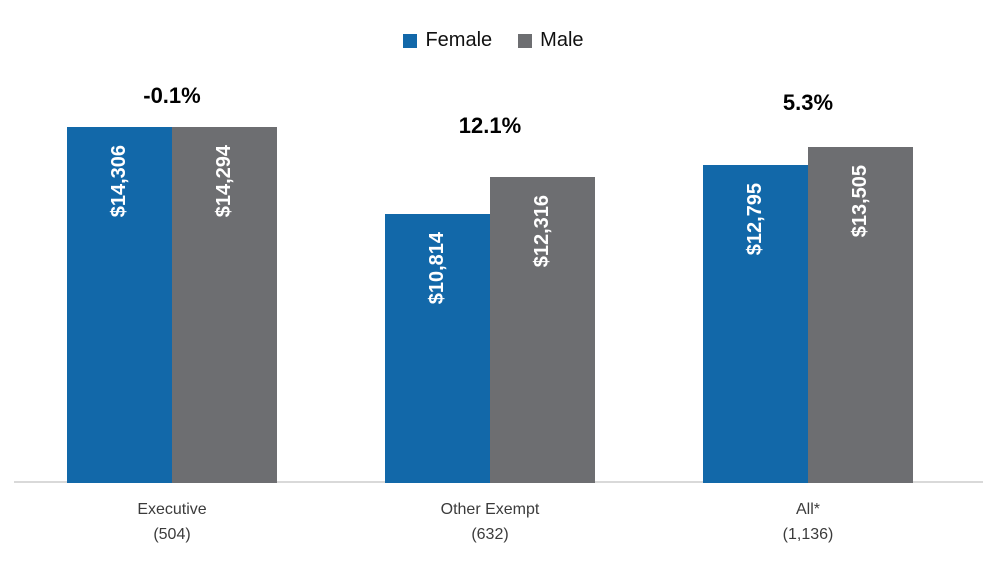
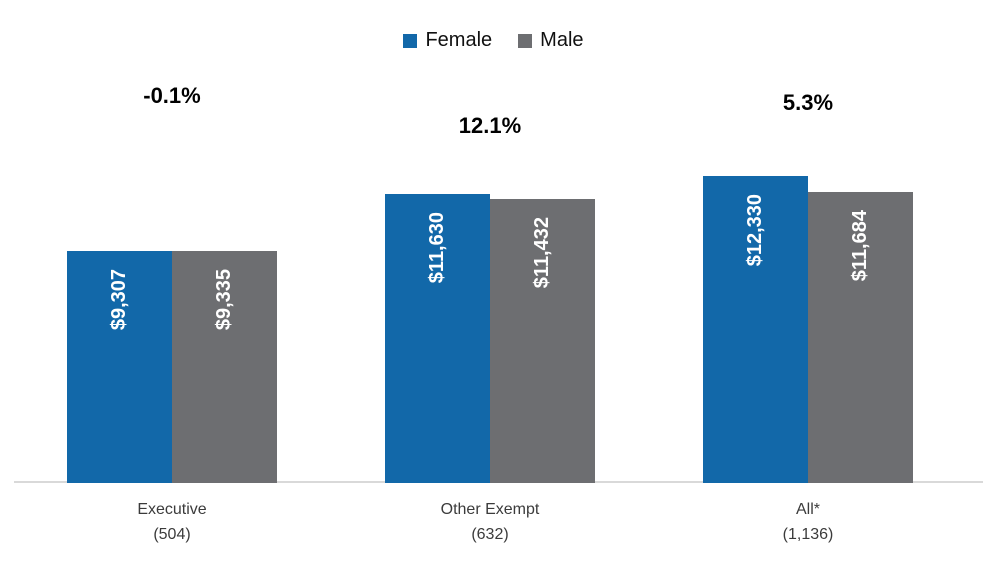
Female/Executive: $14,306 -> $9,307
Male/Executive: $14,294 -> $9,335
Female/Other Exempt: $10,814 -> $11,630
Male/Other Exempt: $12,316 -> $11,432
Female/All*: $12,795 -> $12,330
Male/All*: $13,505 -> $11,684
